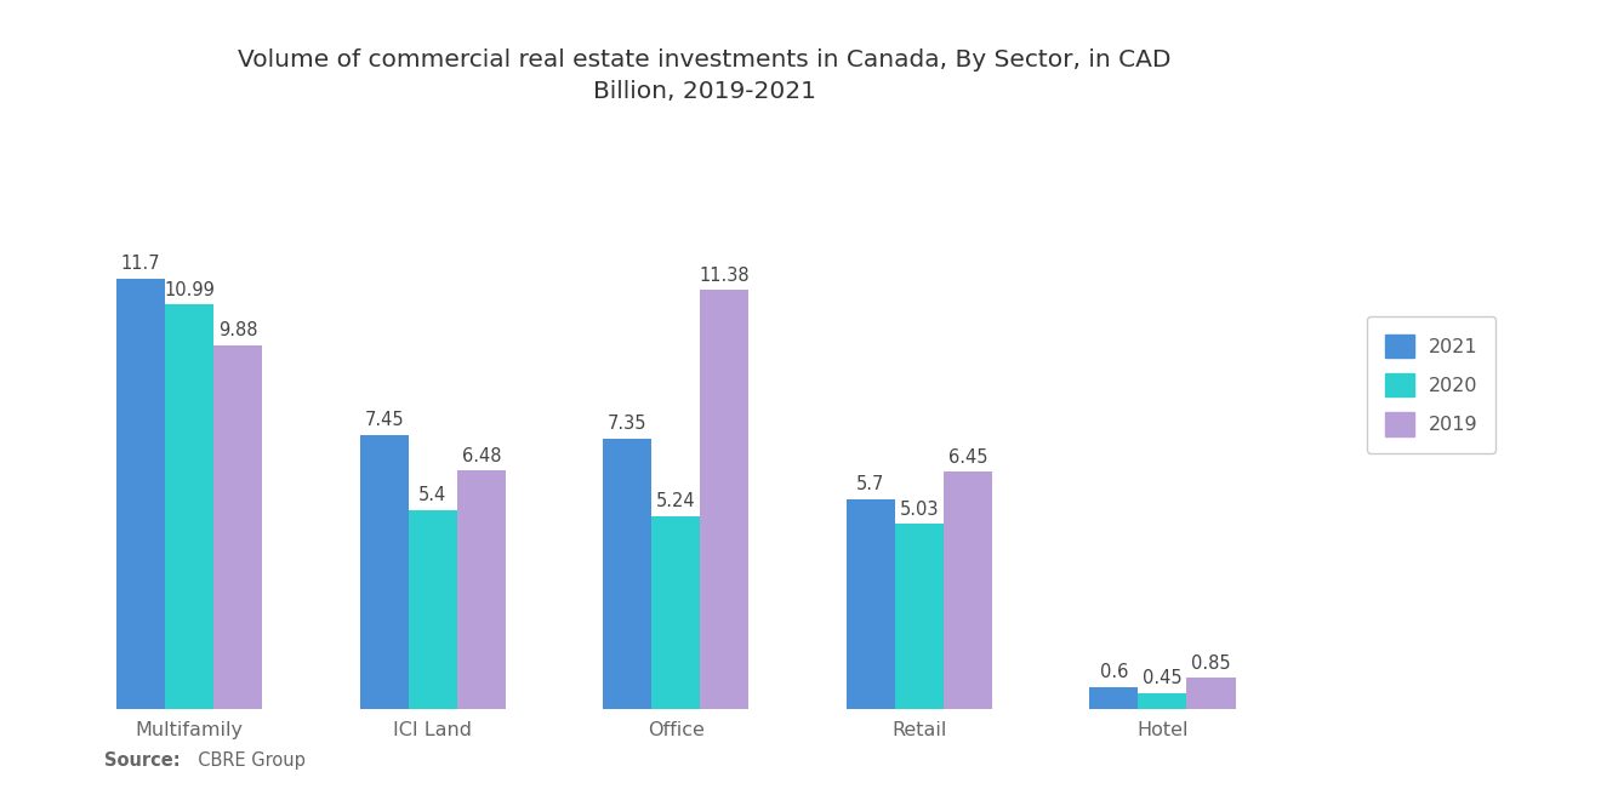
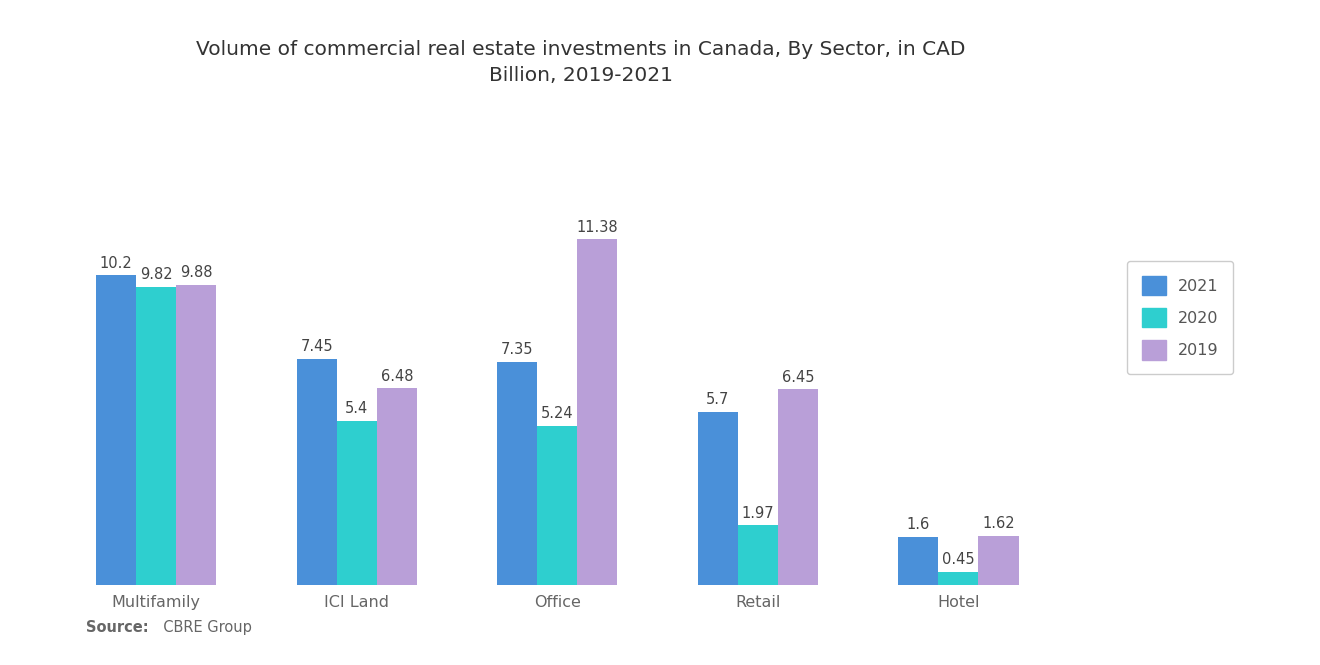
2021/Multifamily: 11.7 -> 10.2
2020/Multifamily: 10.99 -> 9.82
2020/Retail: 5.03 -> 1.97
2021/Hotel: 0.6 -> 1.6
2019/Hotel: 0.85 -> 1.62
